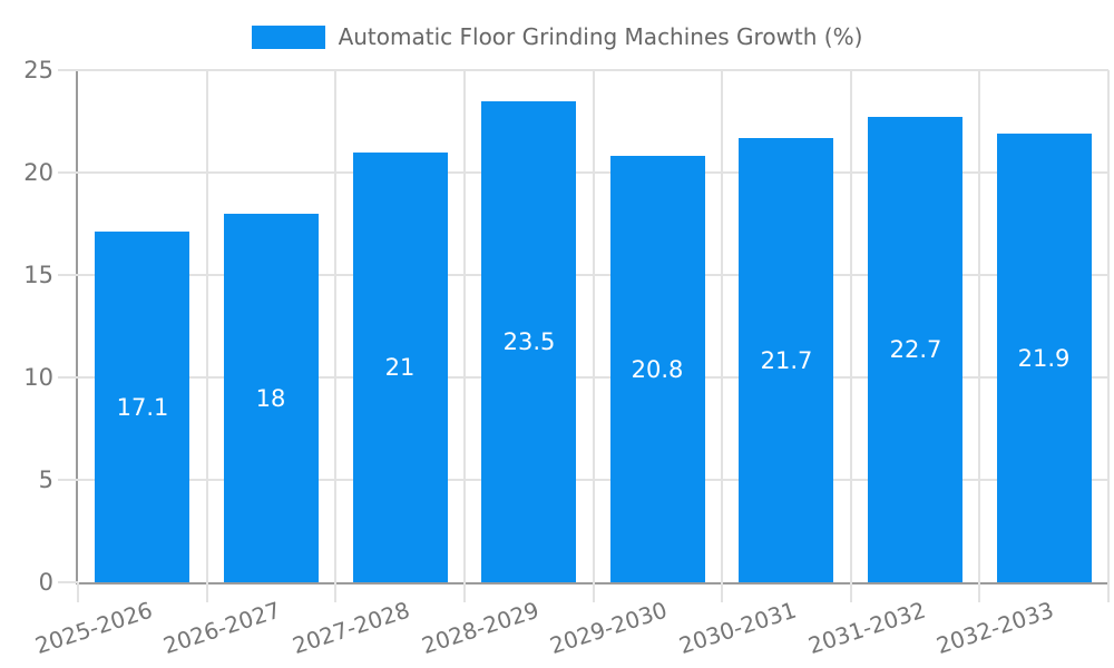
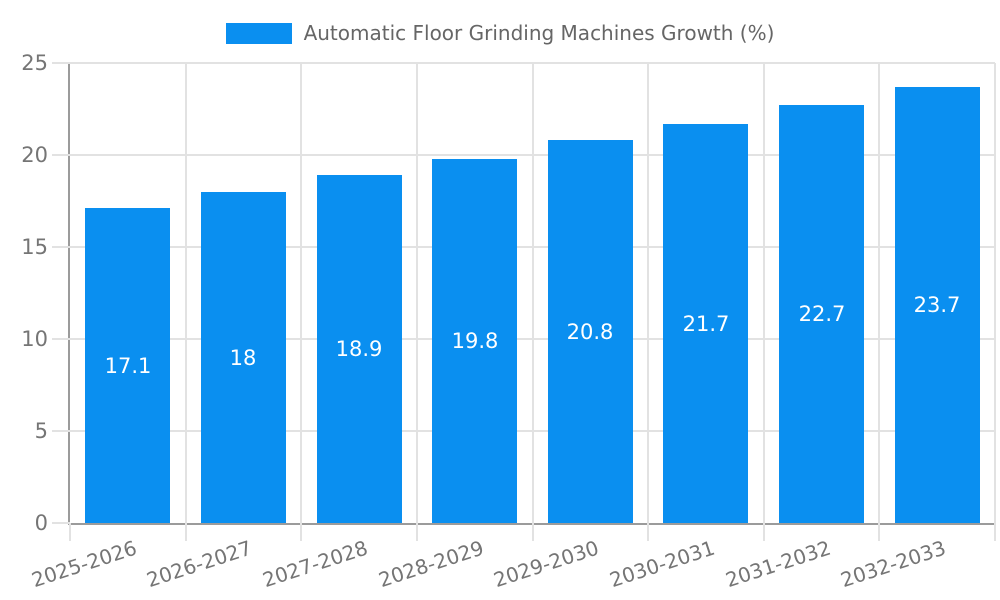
2027-2028: 21 -> 18.9
2028-2029: 23.5 -> 19.8
2032-2033: 21.9 -> 23.7
